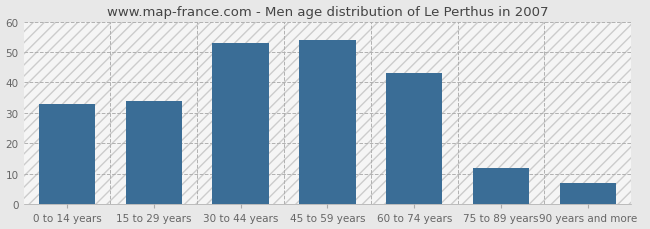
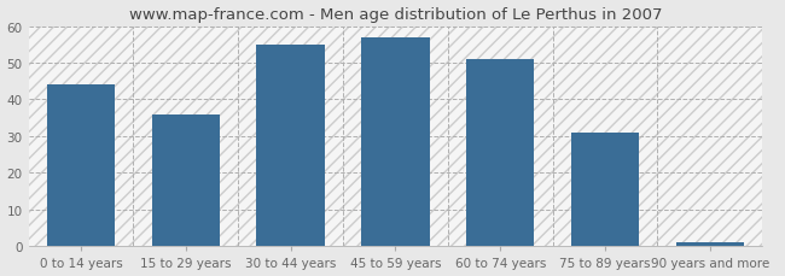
0 to 14 years: 33 -> 44
15 to 29 years: 34 -> 36
30 to 44 years: 53 -> 55
45 to 59 years: 54 -> 57
60 to 74 years: 43 -> 51
75 to 89 years: 12 -> 31
90 years and more: 7 -> 1
